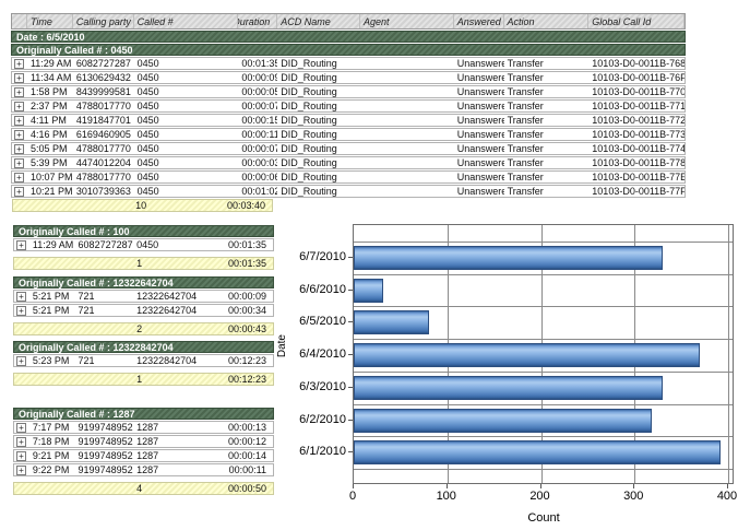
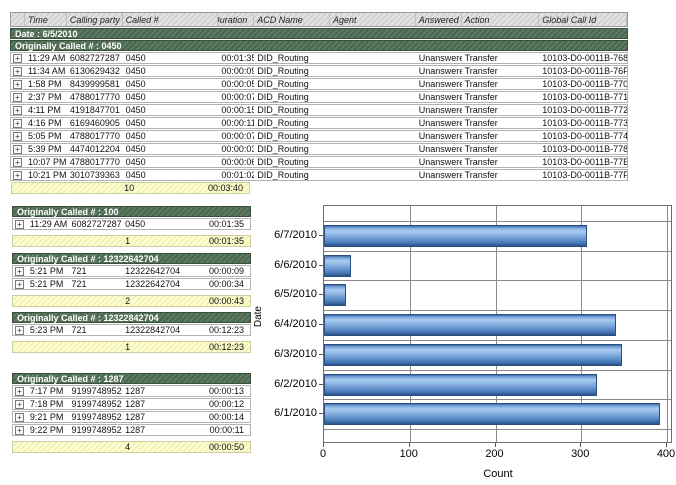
6/7/2010: 330 -> 310
6/5/2010: 80 -> 30
6/4/2010: 370 -> 340
6/3/2010: 330 -> 350
